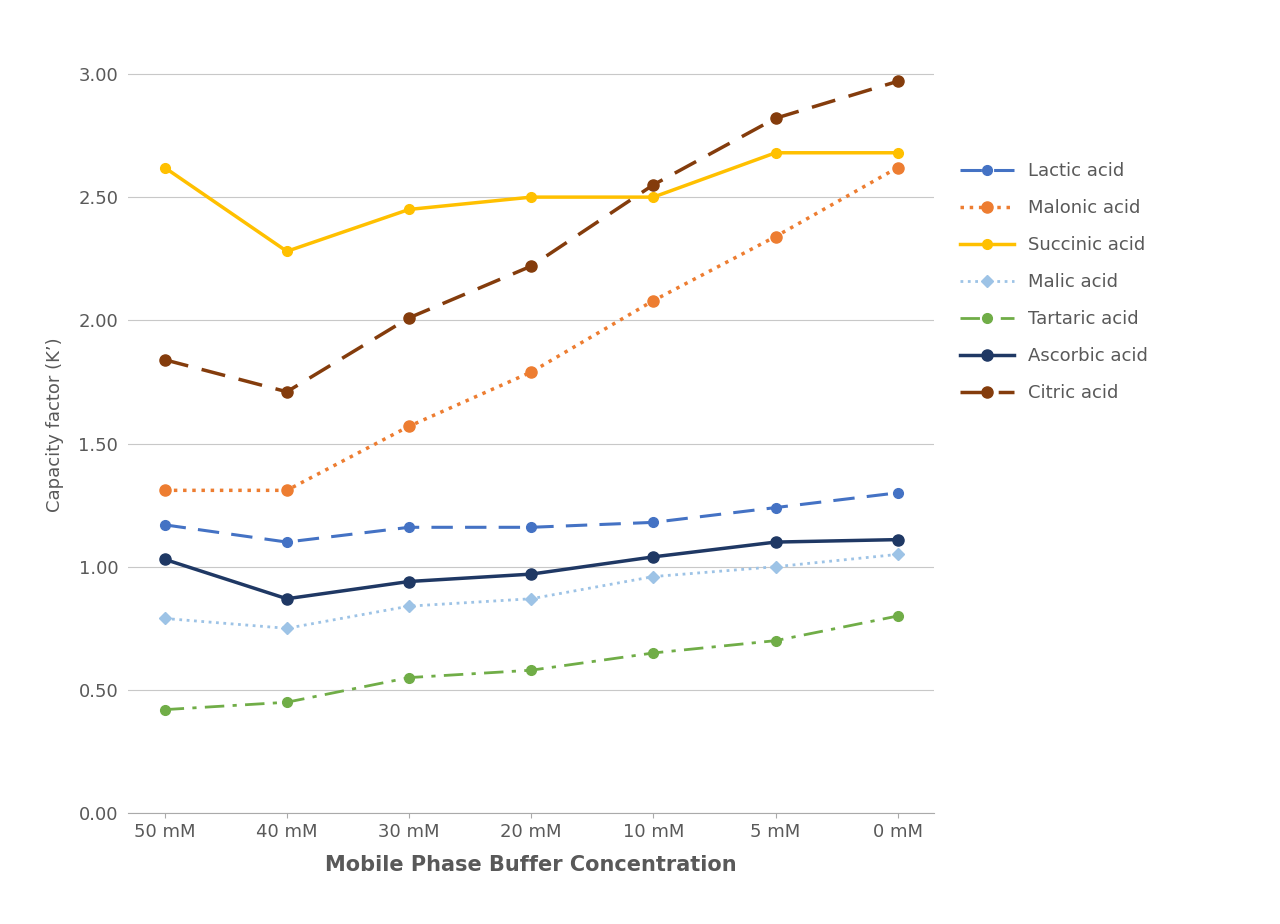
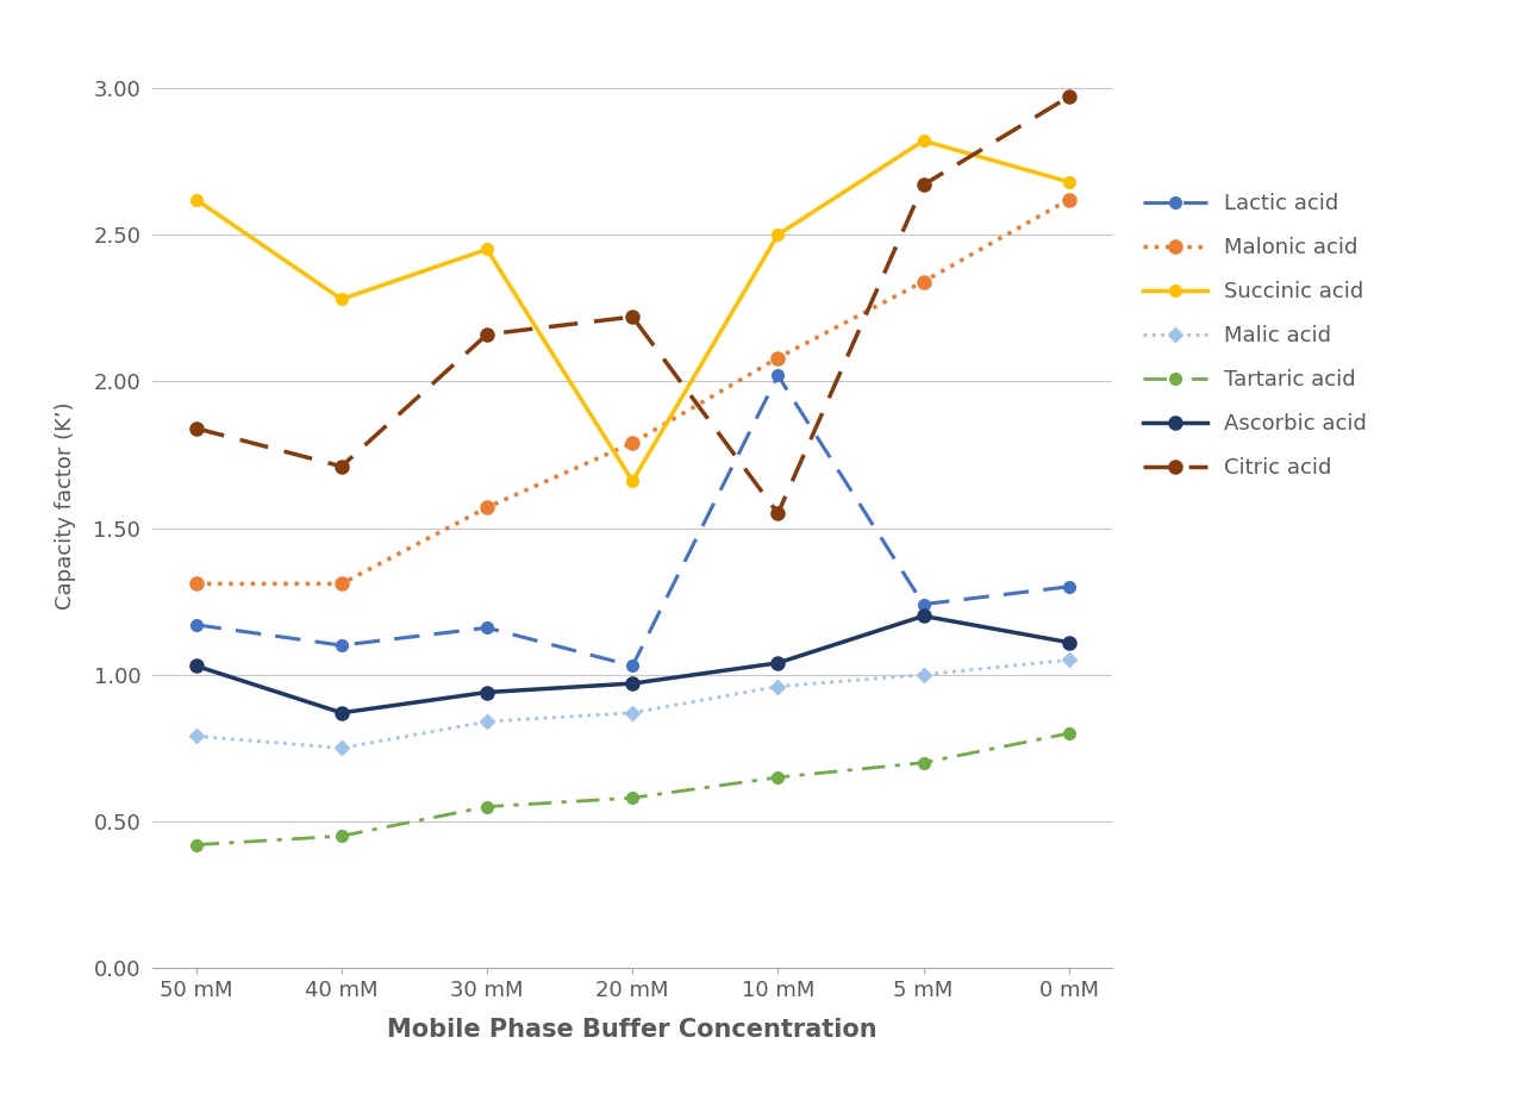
Citric acid/30 mM: 2.01 -> 2.16
Lactic acid/20 mM: 1.16 -> 1.03
Succinic acid/20 mM: 2.50 -> 1.66
Lactic acid/10 mM: 1.18 -> 2.02
Citric acid/10 mM: 2.55 -> 1.55
Succinic acid/5 mM: 2.68 -> 2.82
Ascorbic acid/5 mM: 1.10 -> 1.20
Citric acid/5 mM: 2.82 -> 2.67
